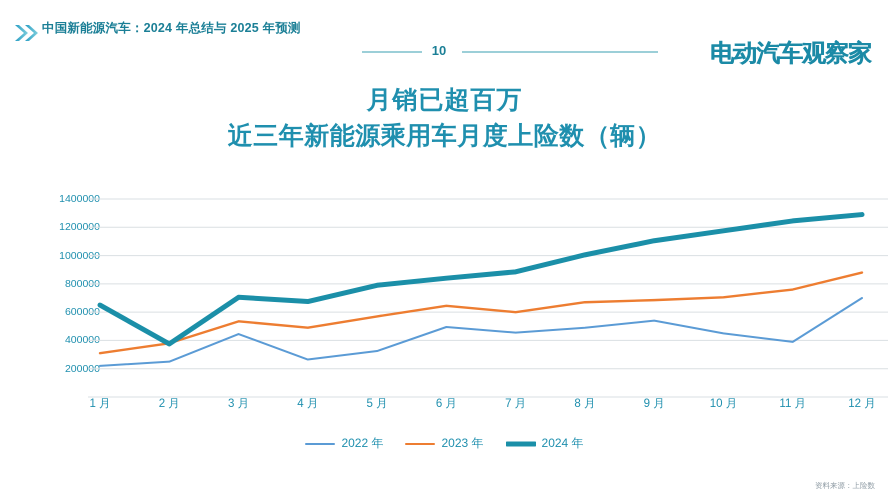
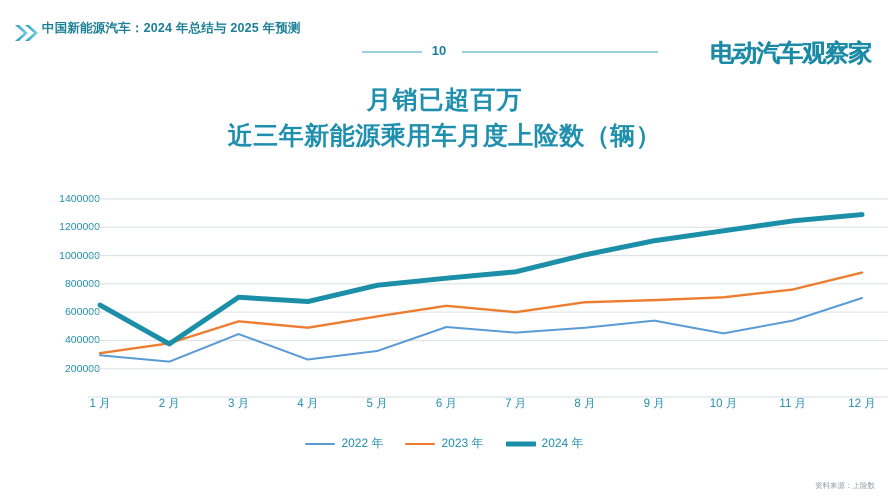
2022 年/1 月: 220000 -> 300000
2022 年/11 月: 390000 -> 540000
